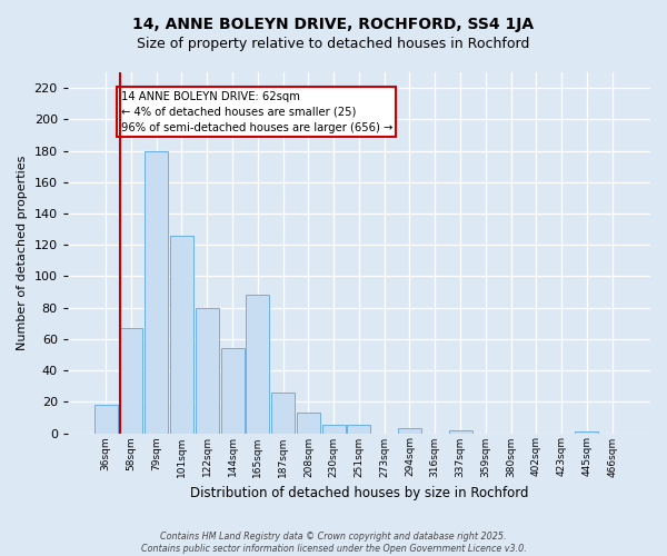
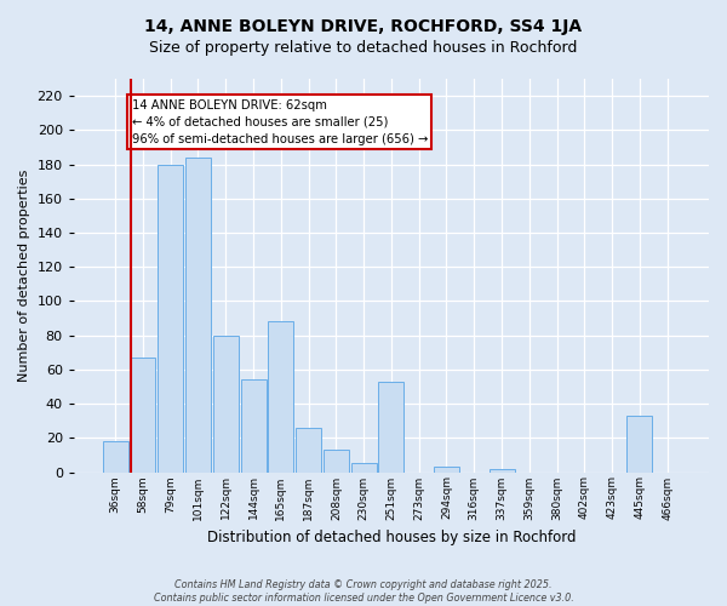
101sqm: 126 -> 184
251sqm: 5 -> 53
445sqm: 1 -> 33
